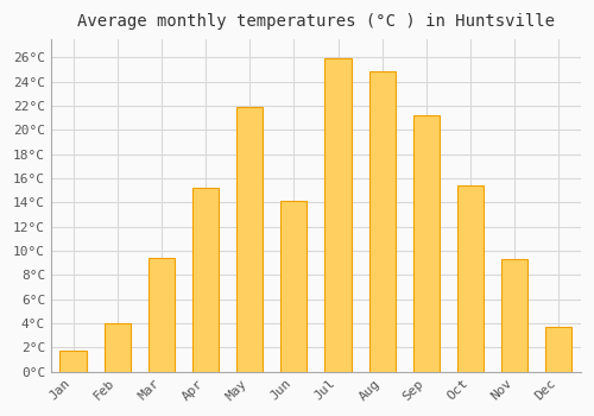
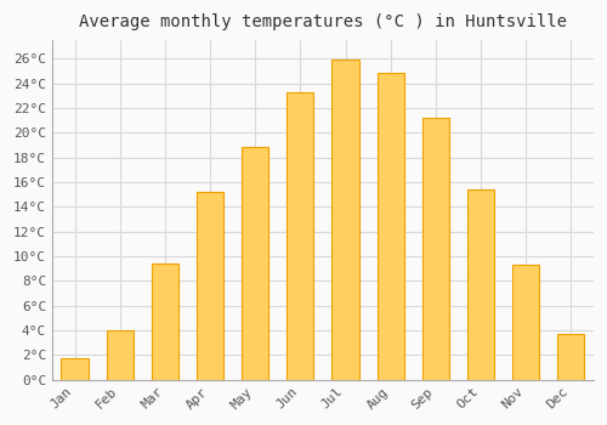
May: 21.9°C -> 18.9°C
Jun: 14.1°C -> 23.3°C
